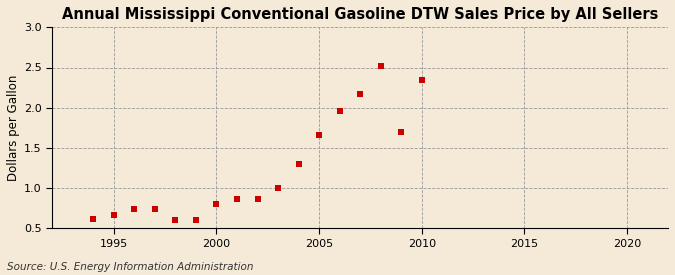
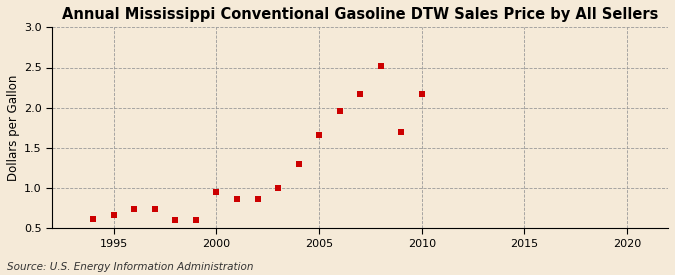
2000: 0.80 -> 0.95
2010: 2.34 -> 2.17
